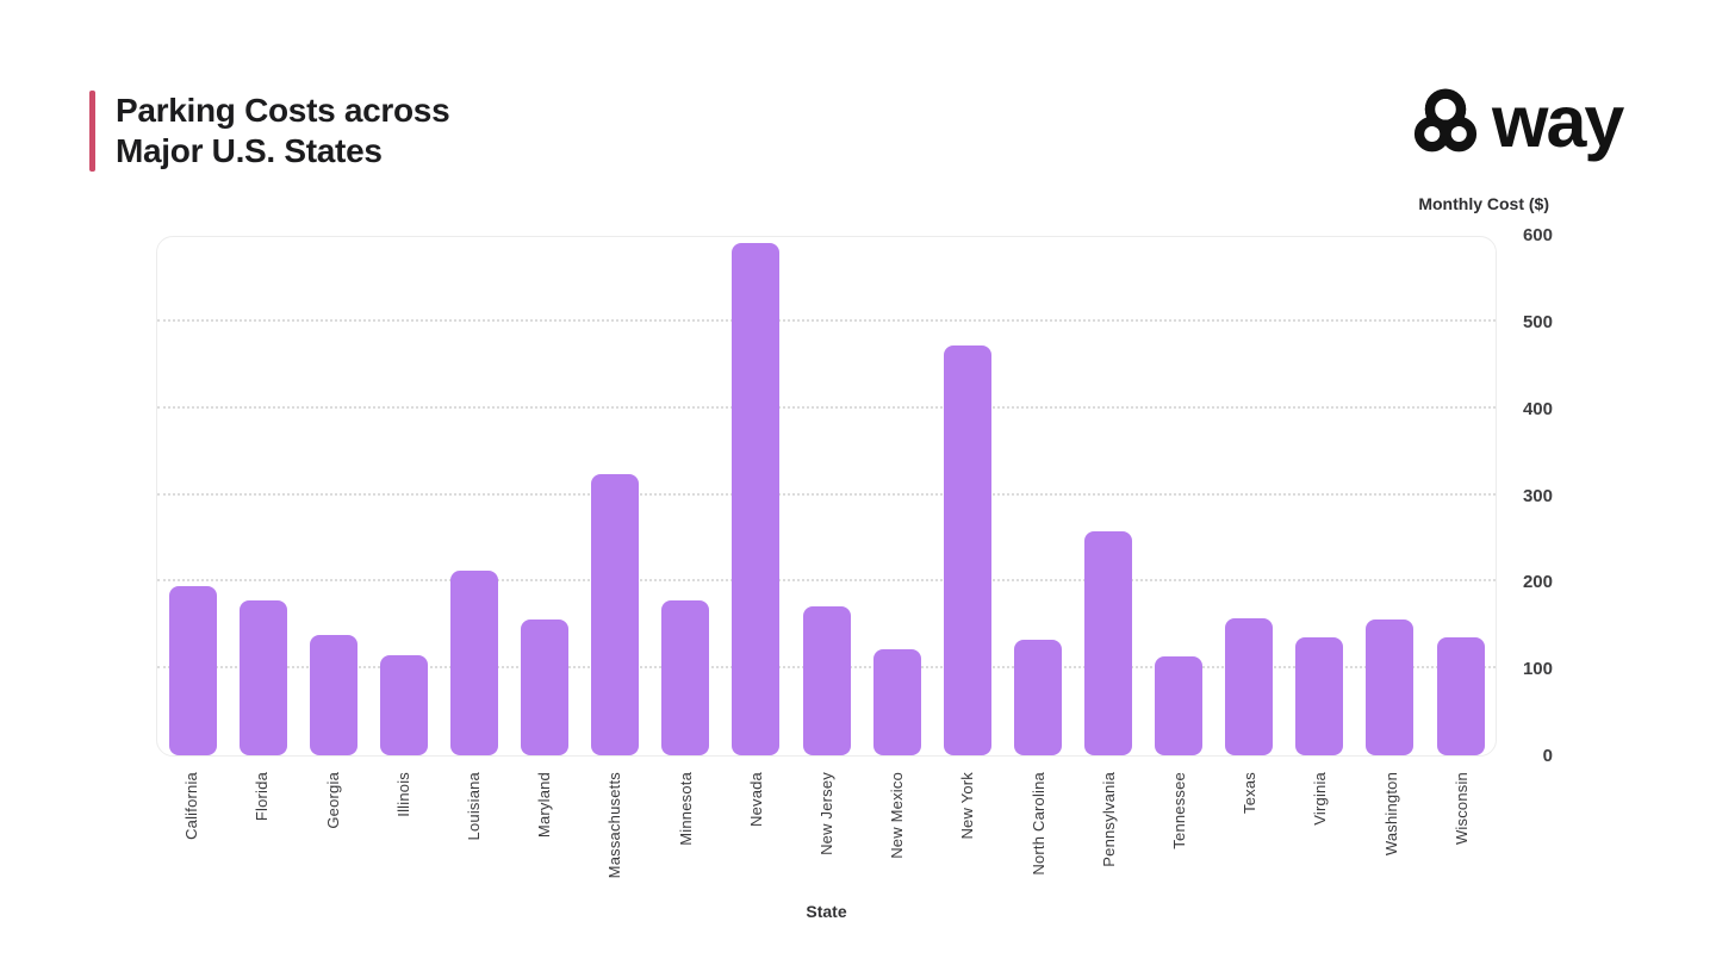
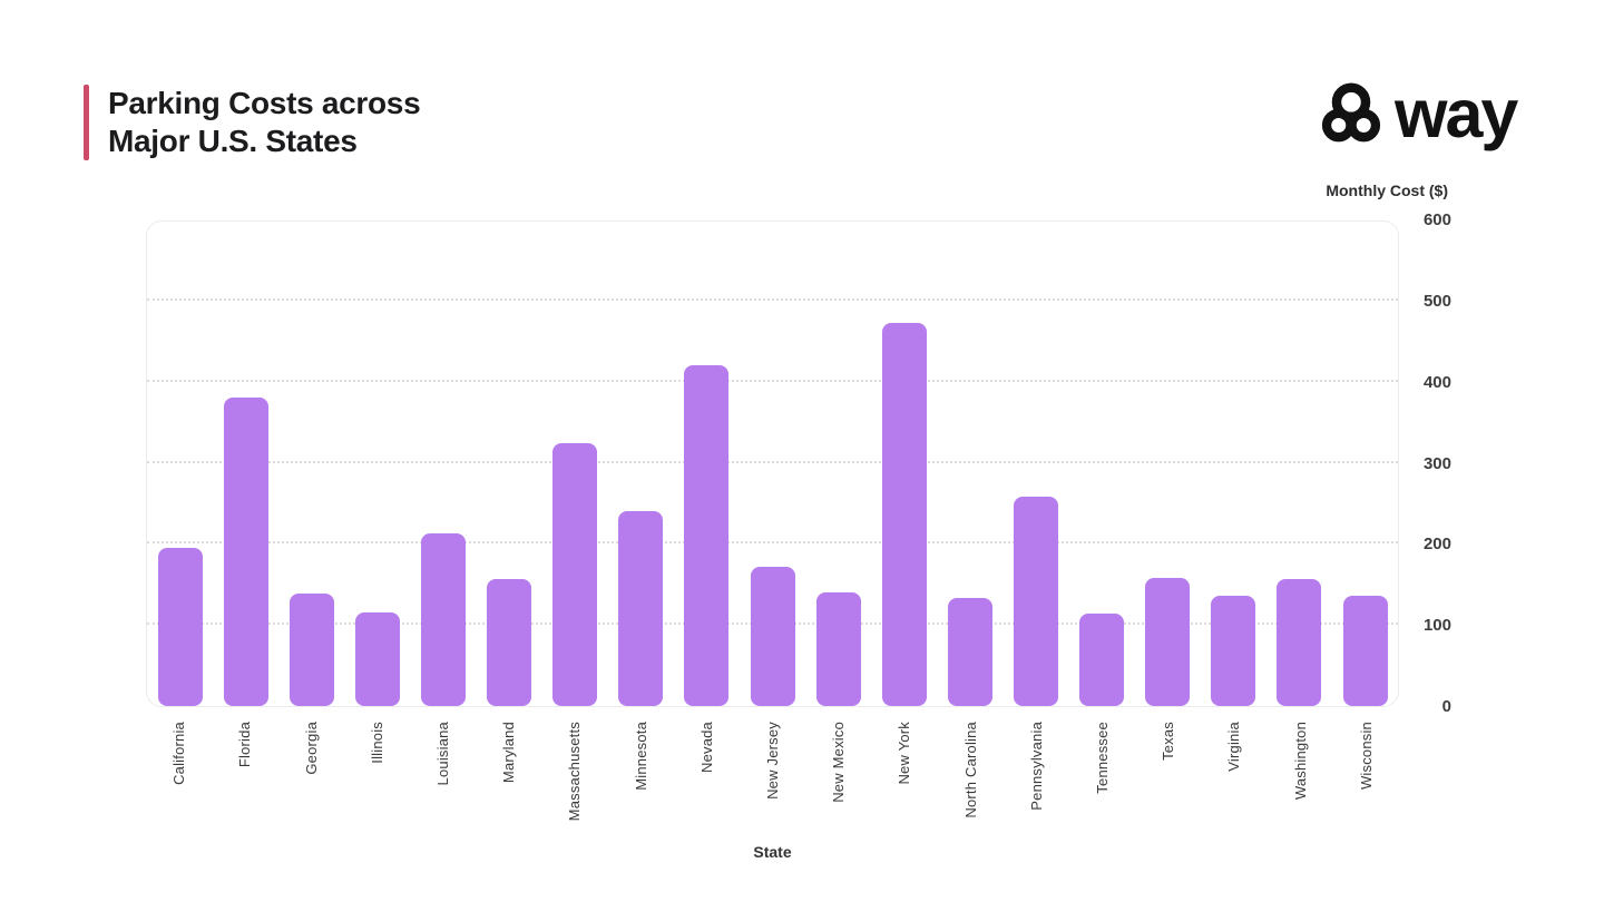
Florida: 180 -> 380
Minnesota: 180 -> 240
Nevada: 590 -> 420
New Mexico: 120 -> 140
